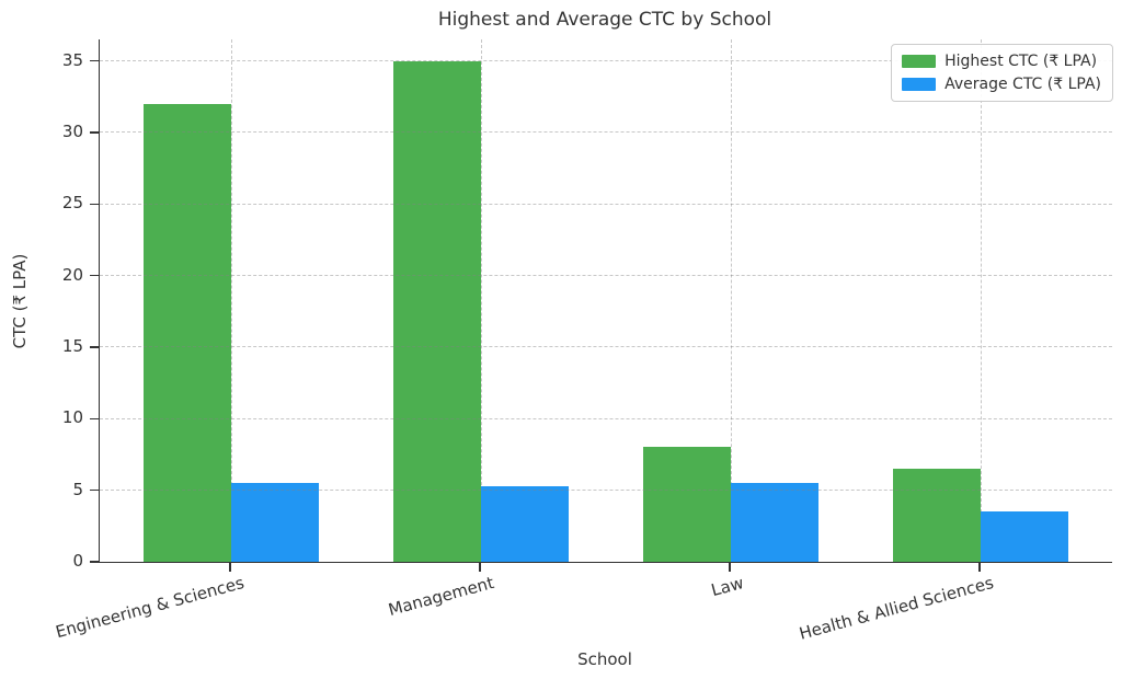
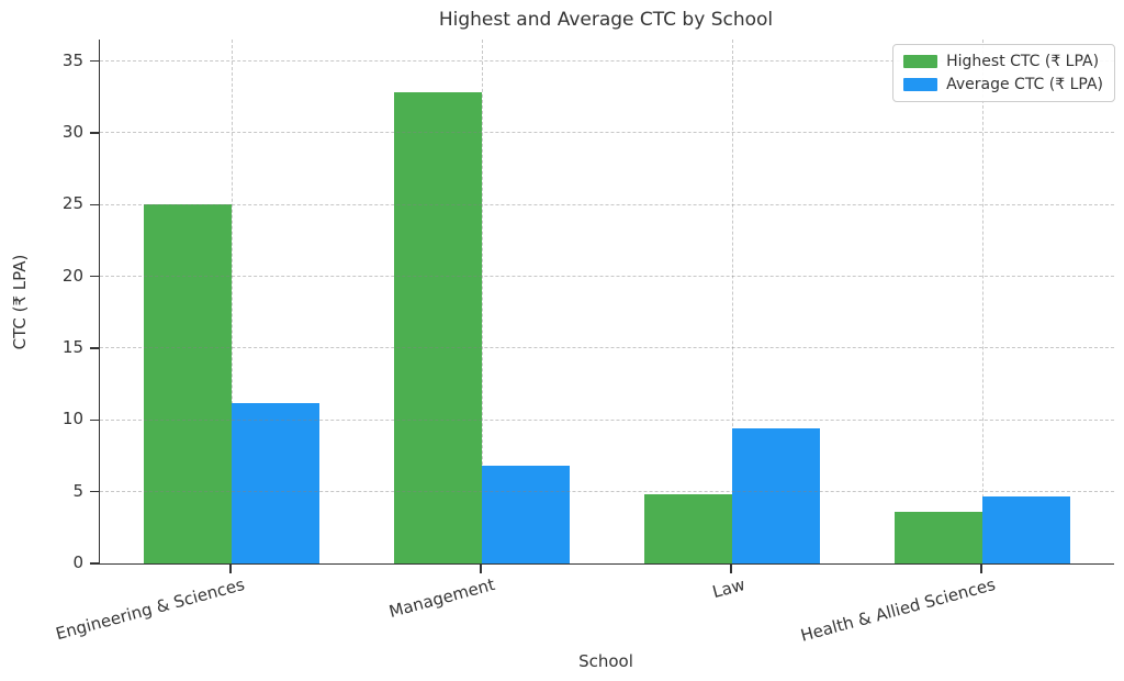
Highest CTC (₹ LPA)/Engineering & Sciences: 32.0 -> 25.0
Average CTC (₹ LPA)/Engineering & Sciences: 5.5 -> 11.2
Highest CTC (₹ LPA)/Management: 35.0 -> 32.8
Average CTC (₹ LPA)/Management: 5.3 -> 6.8
Highest CTC (₹ LPA)/Law: 8.0 -> 4.8
Average CTC (₹ LPA)/Law: 5.5 -> 9.4
Highest CTC (₹ LPA)/Health & Allied Sciences: 6.5 -> 3.6
Average CTC (₹ LPA)/Health & Allied Sciences: 3.5 -> 4.7
